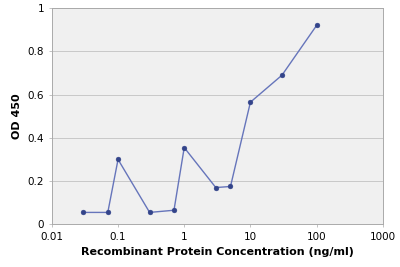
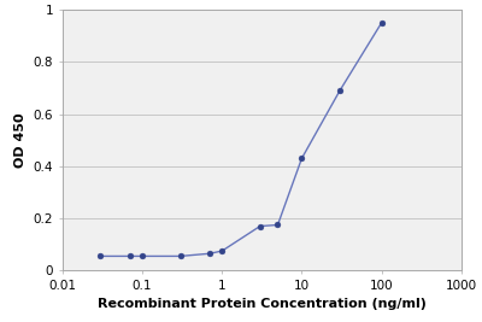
0.1: 0.300 -> 0.055
1: 0.355 -> 0.075
10: 0.565 -> 0.430
100: 0.920 -> 0.950
